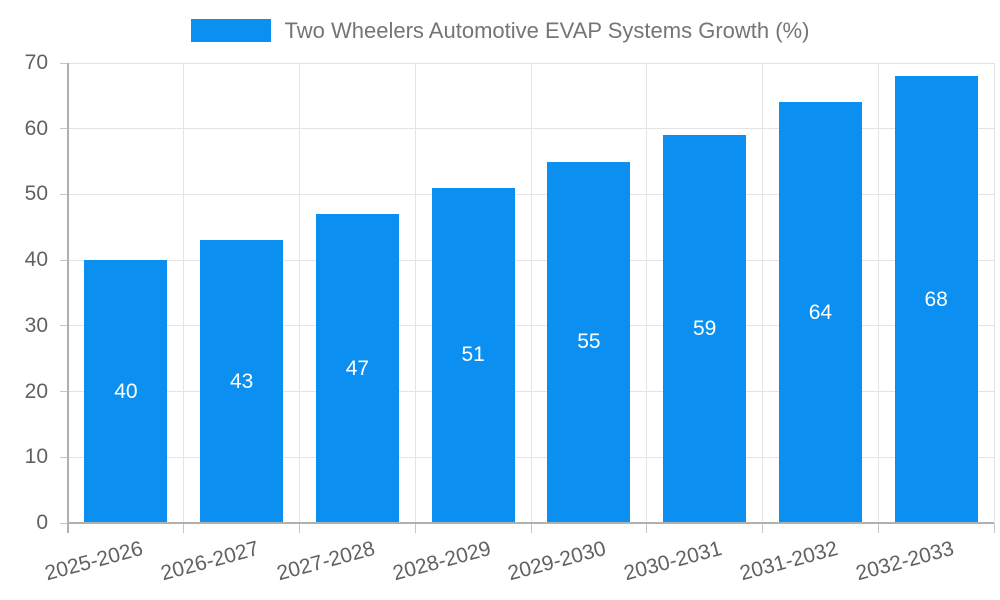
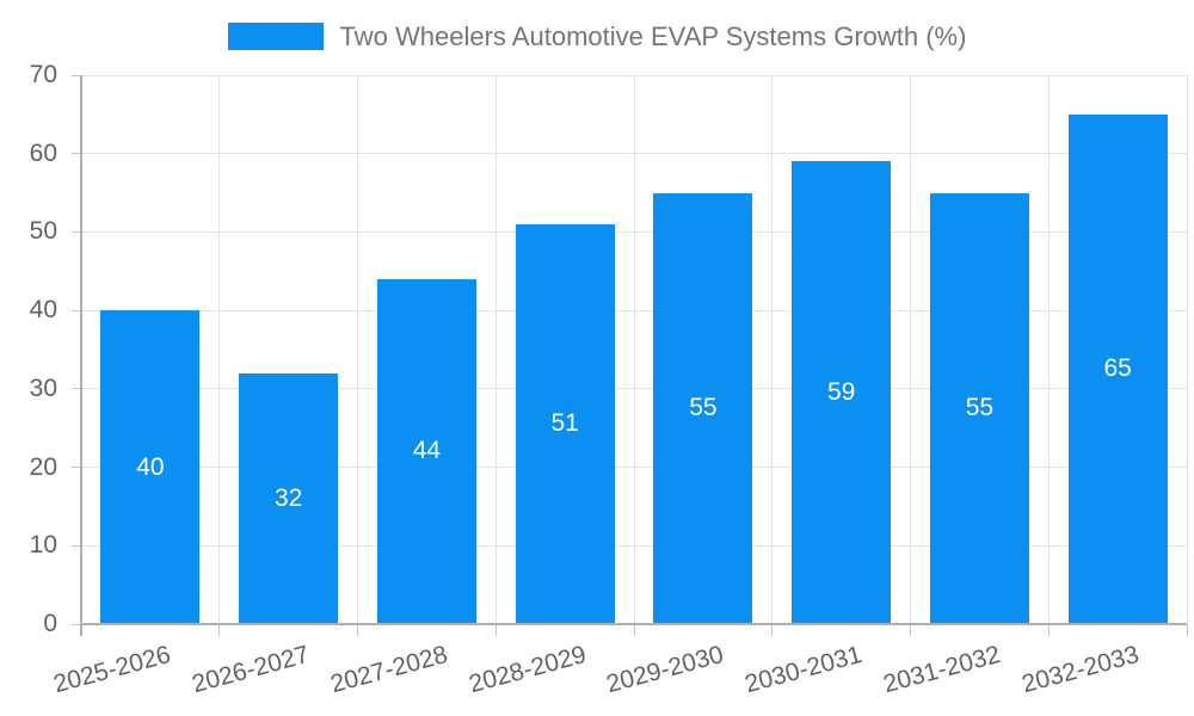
2026-2027: 43 -> 32
2027-2028: 47 -> 44
2031-2032: 64 -> 55
2032-2033: 68 -> 65
